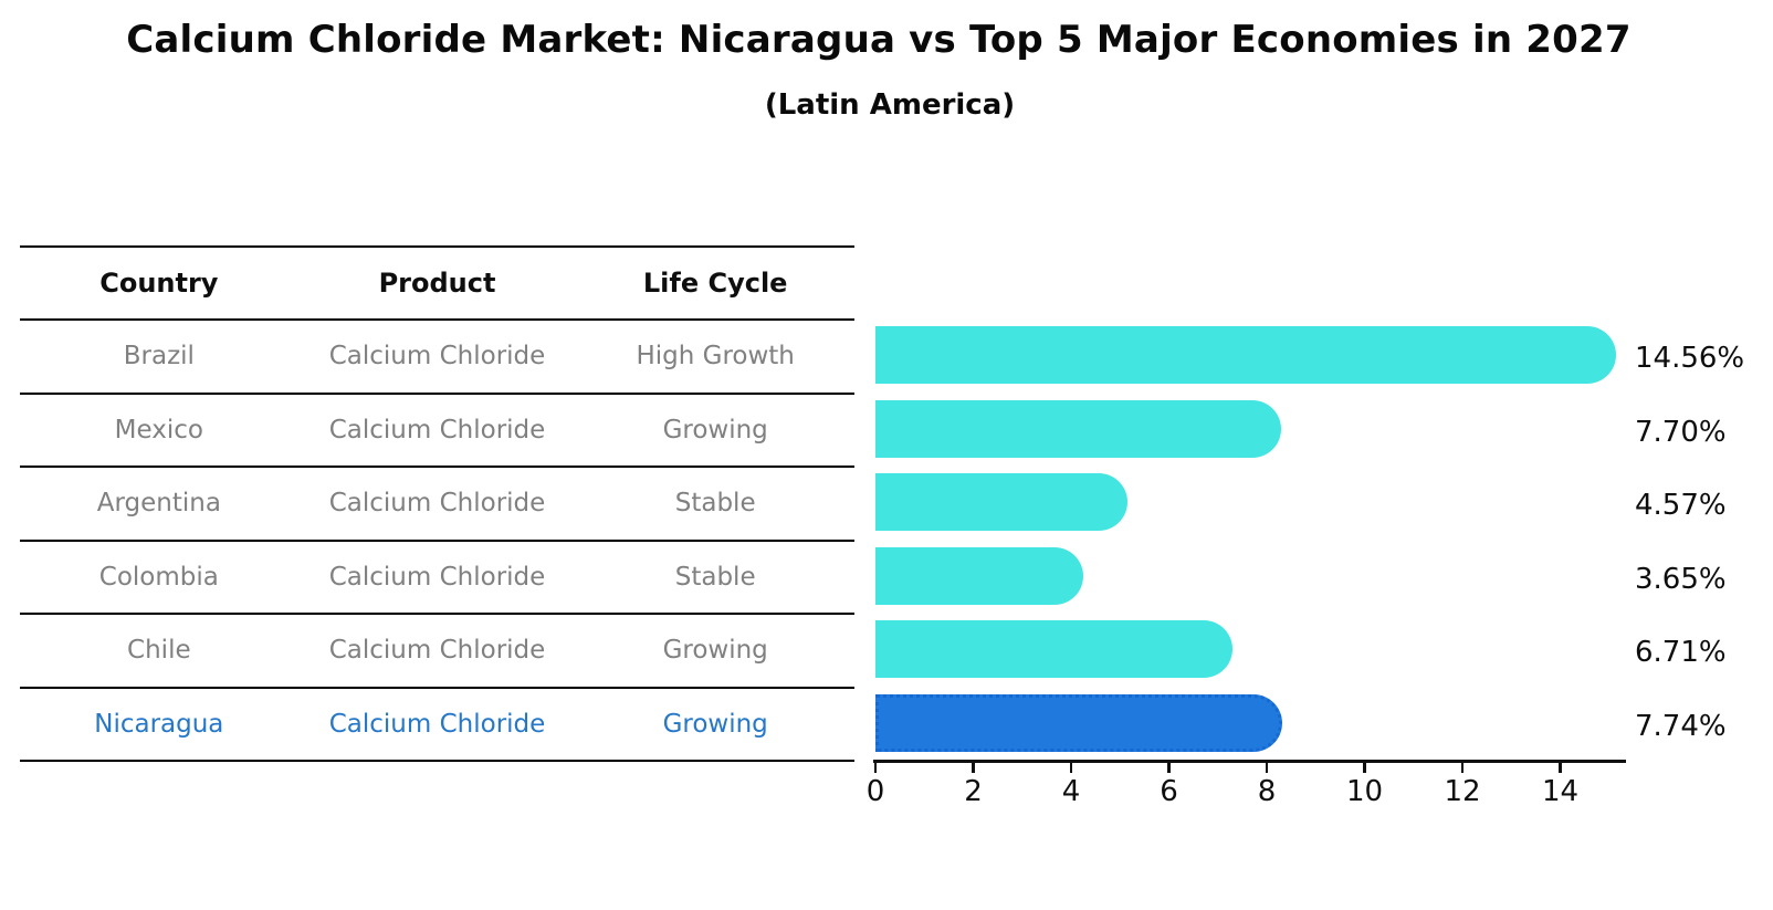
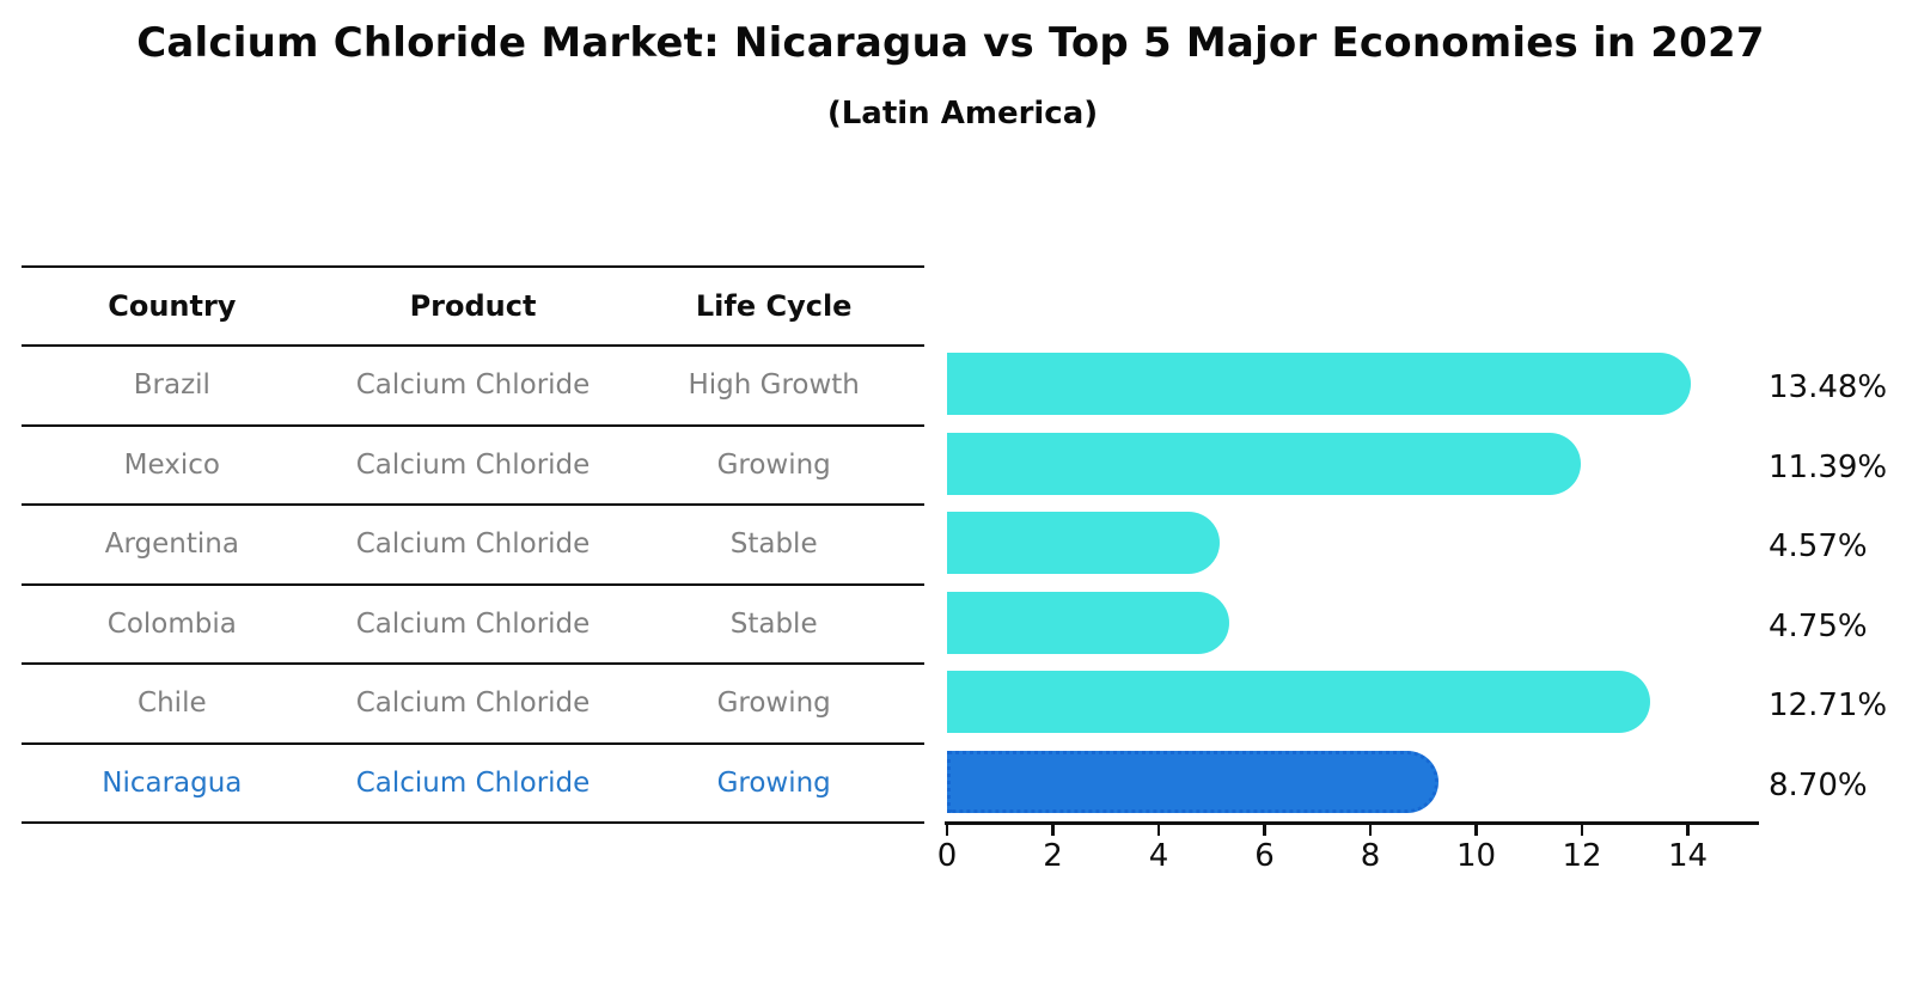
Brazil: 14.56% -> 13.48%
Mexico: 7.70% -> 11.39%
Colombia: 3.65% -> 4.75%
Chile: 6.71% -> 12.71%
Nicaragua: 7.74% -> 8.70%
